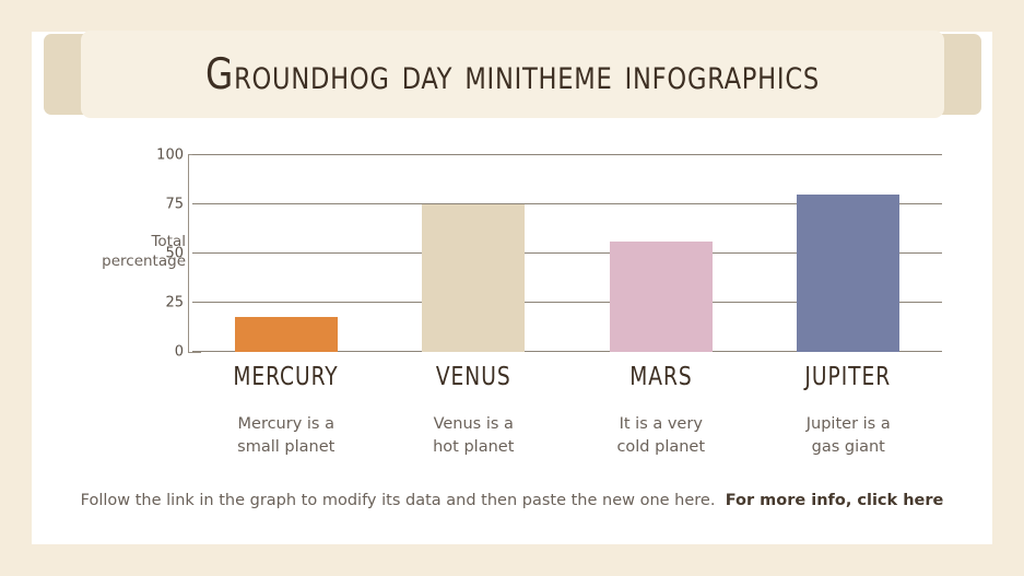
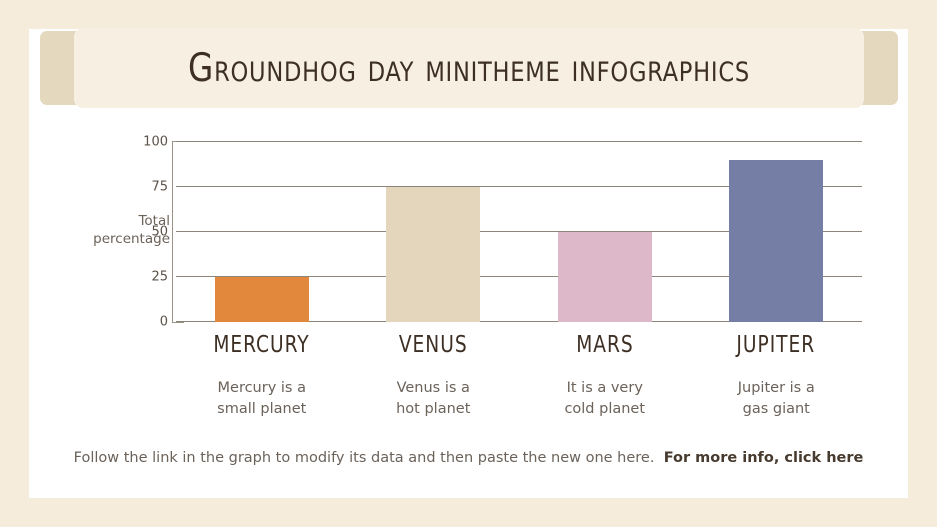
MERCURY: 18 -> 25
MARS: 56 -> 50
JUPITER: 80 -> 90
